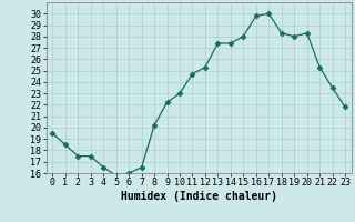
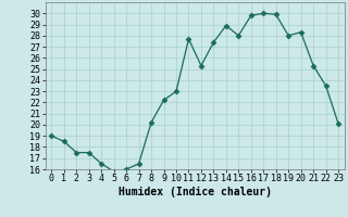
0: 19.5 -> 19.0
11: 24.7 -> 27.7
14: 27.4 -> 28.9
18: 28.3 -> 29.9
23: 21.8 -> 20.1
